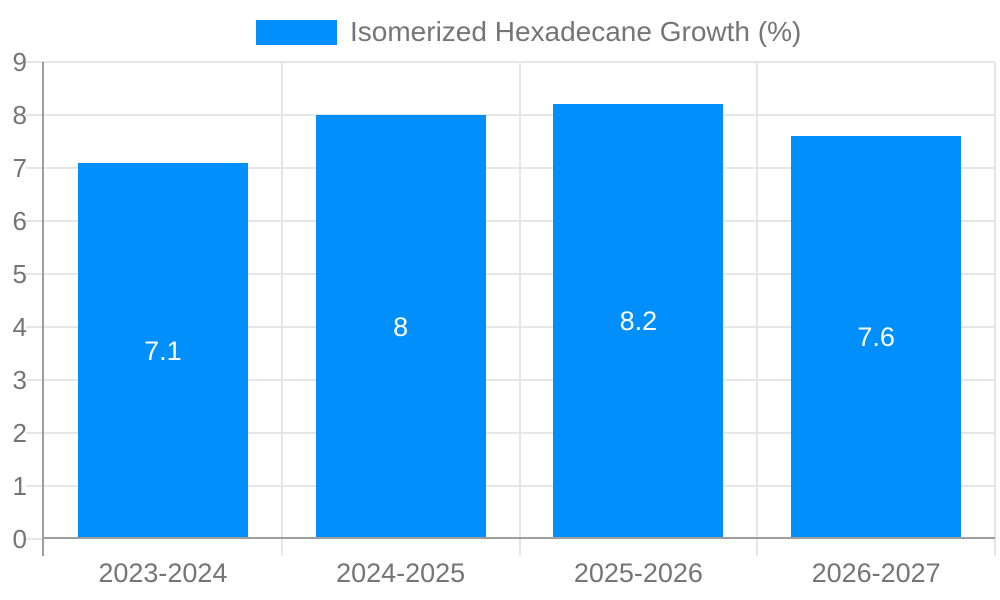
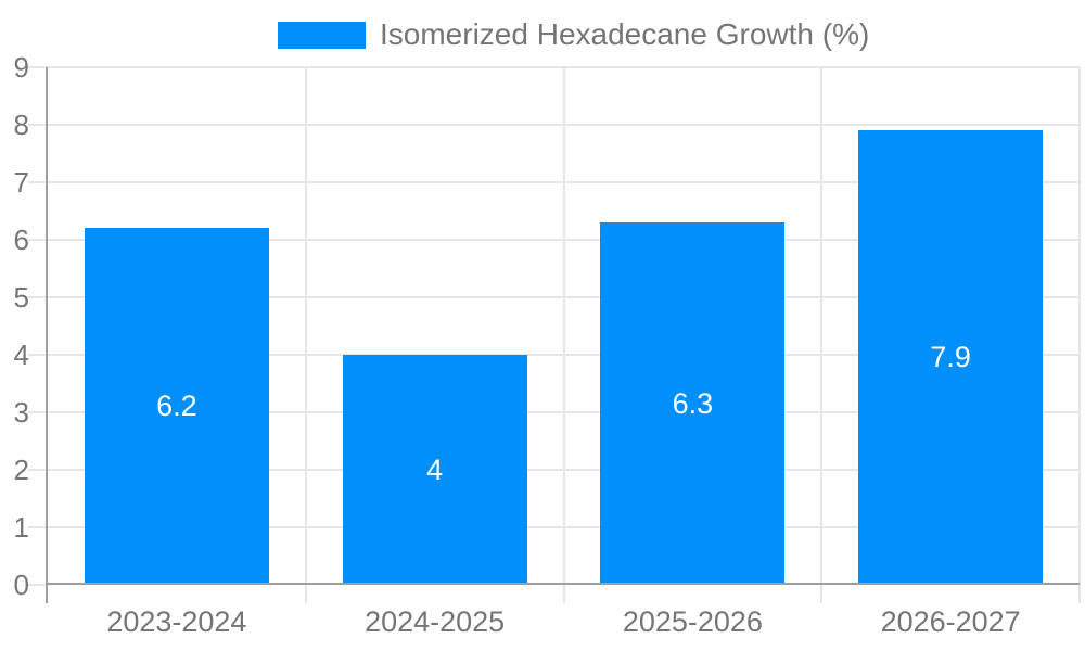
2023-2024: 7.1 -> 6.2
2024-2025: 8 -> 4
2025-2026: 8.2 -> 6.3
2026-2027: 7.6 -> 7.9
